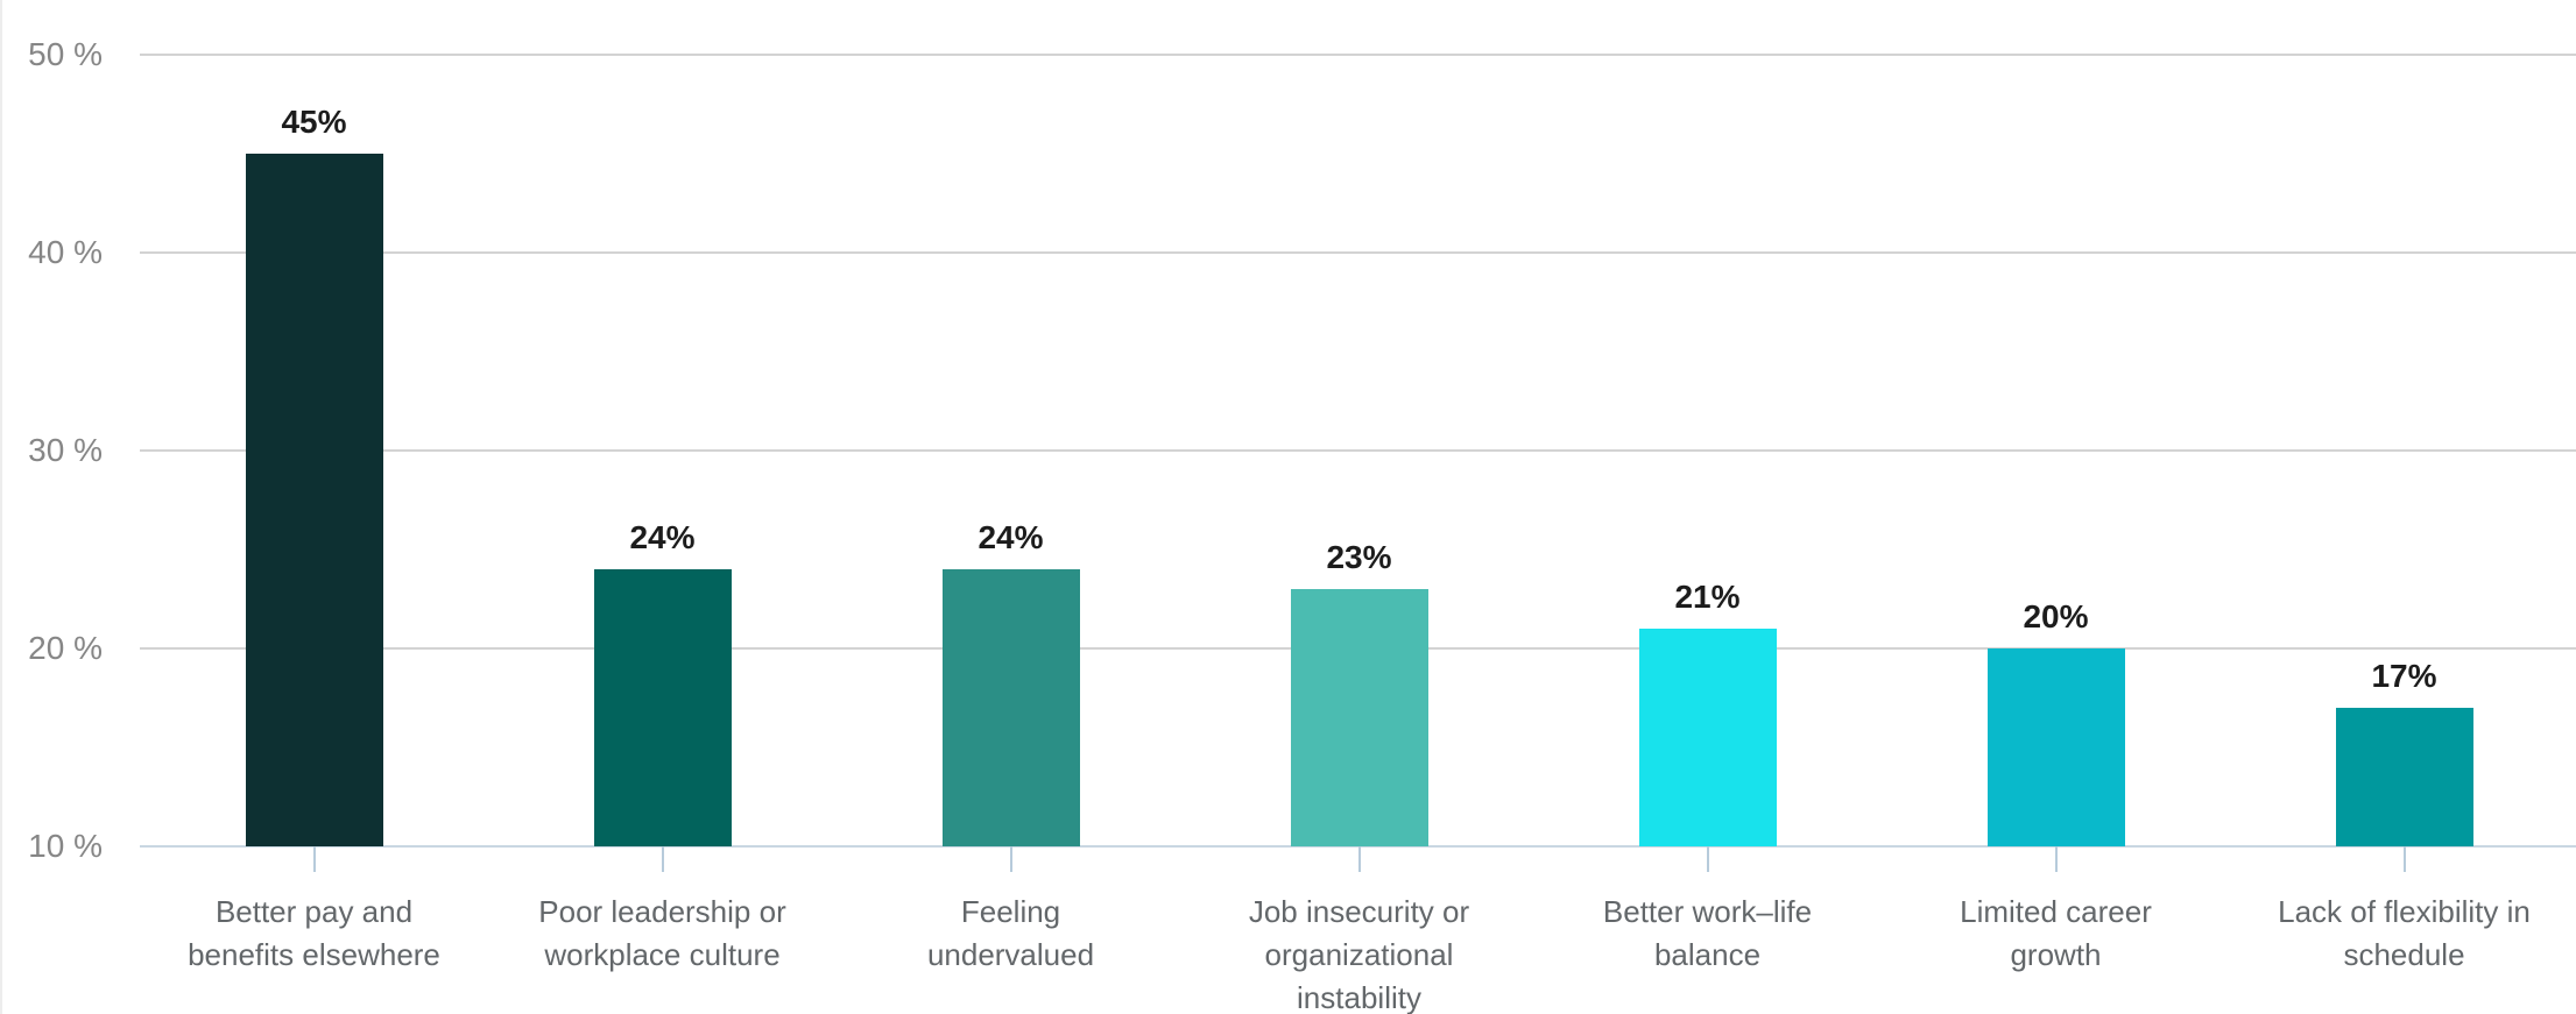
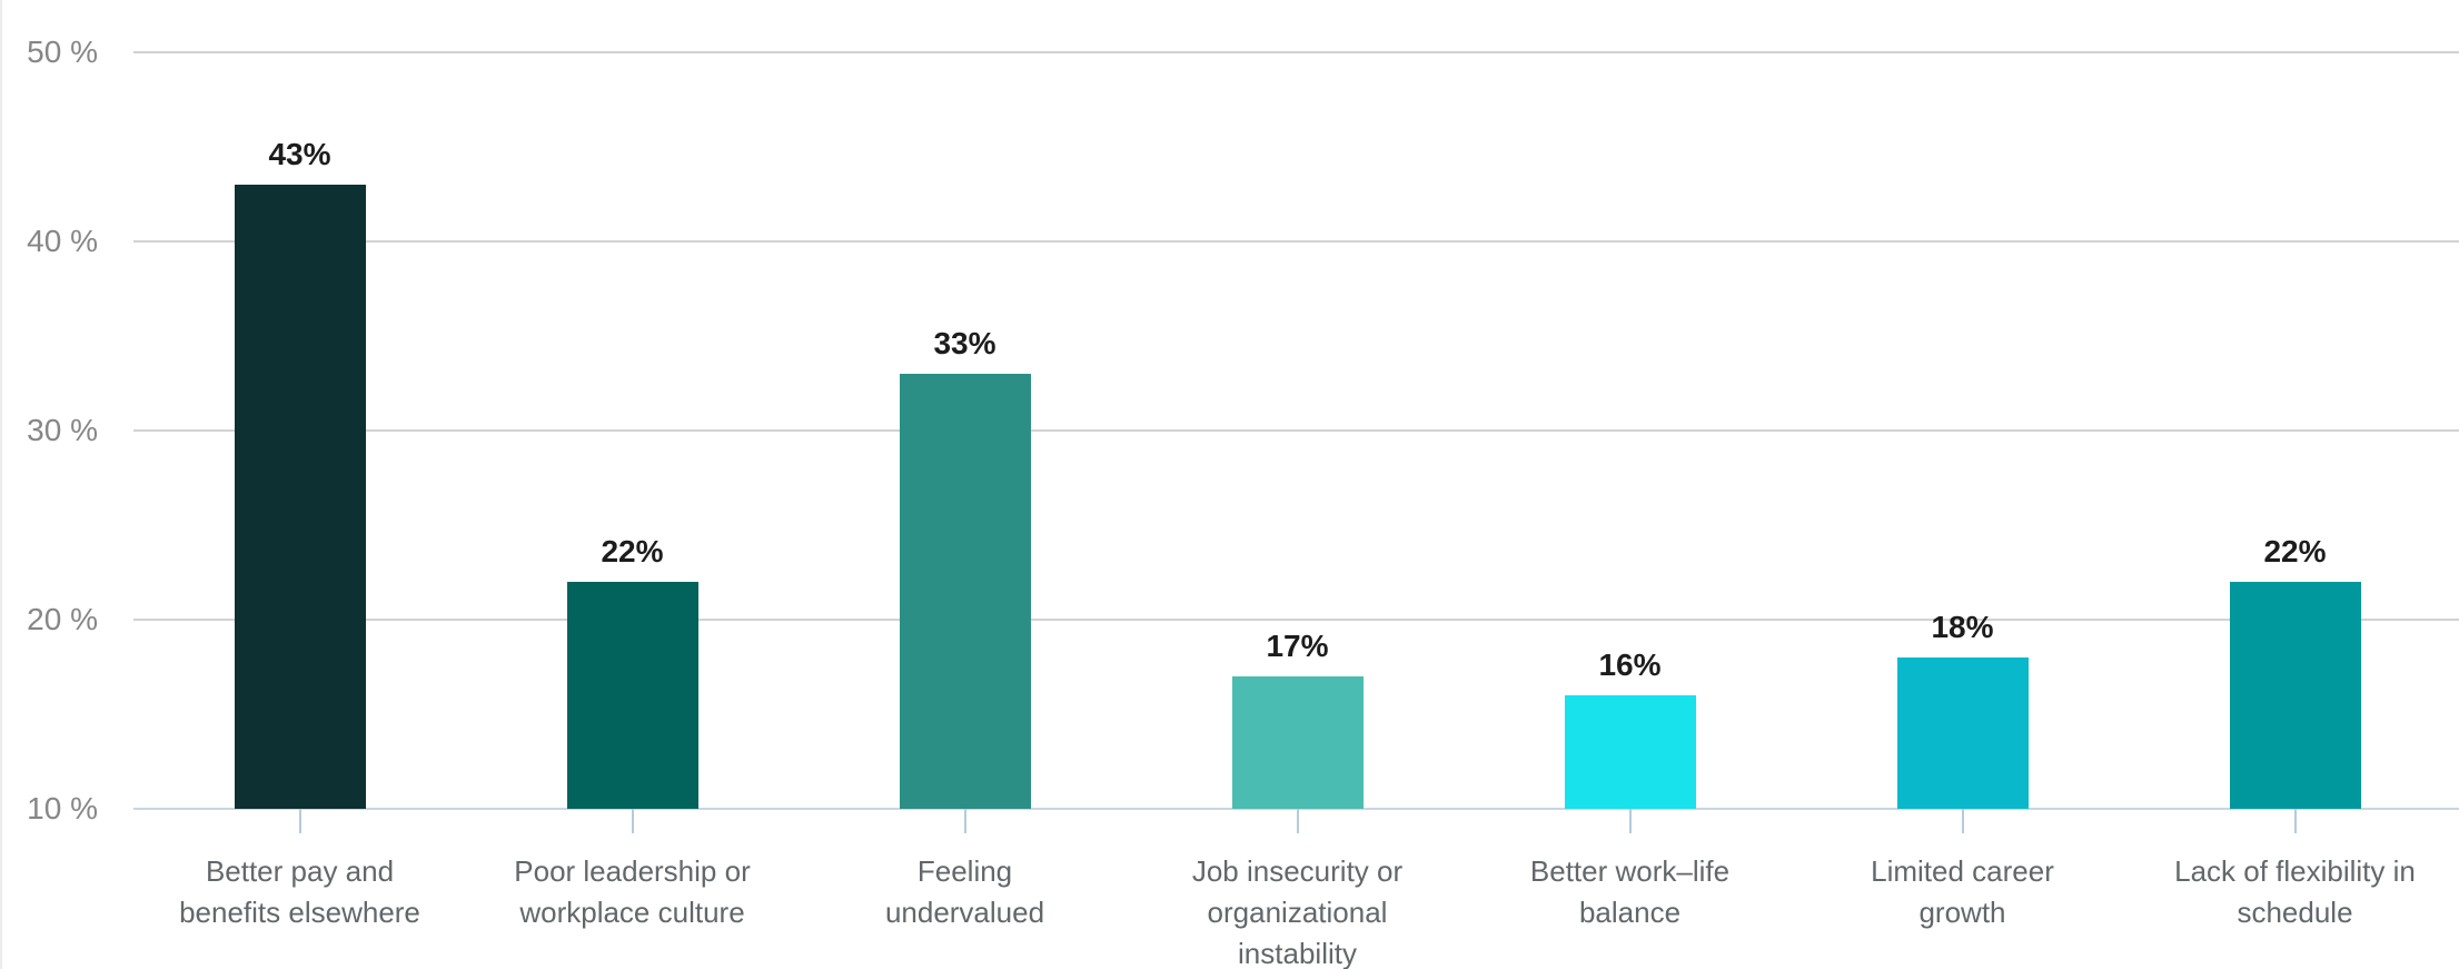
Better pay and benefits elsewhere: 45% -> 43%
Poor leadership or workplace culture: 24% -> 22%
Feeling undervalued: 24% -> 33%
Job insecurity or organizational instability: 23% -> 17%
Better work–life balance: 21% -> 16%
Limited career growth: 20% -> 18%
Lack of flexibility in schedule: 17% -> 22%
